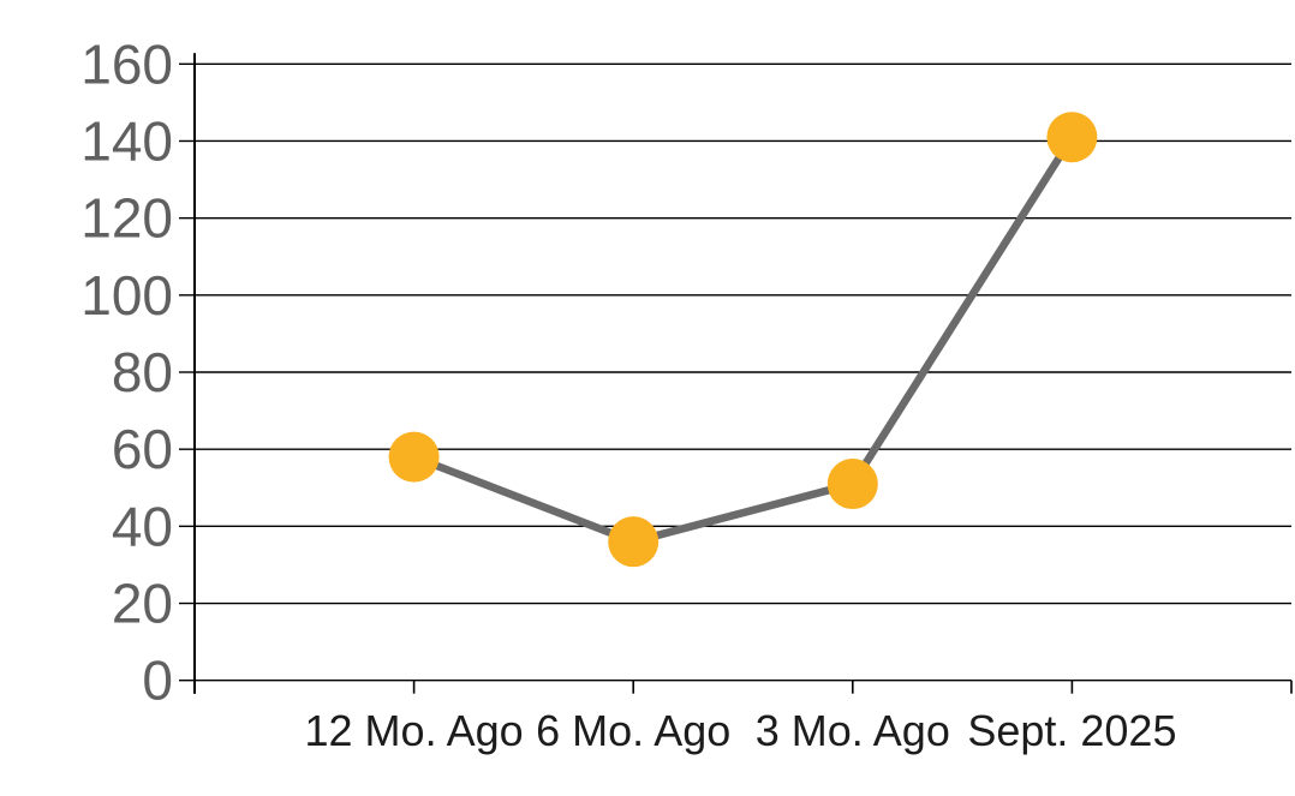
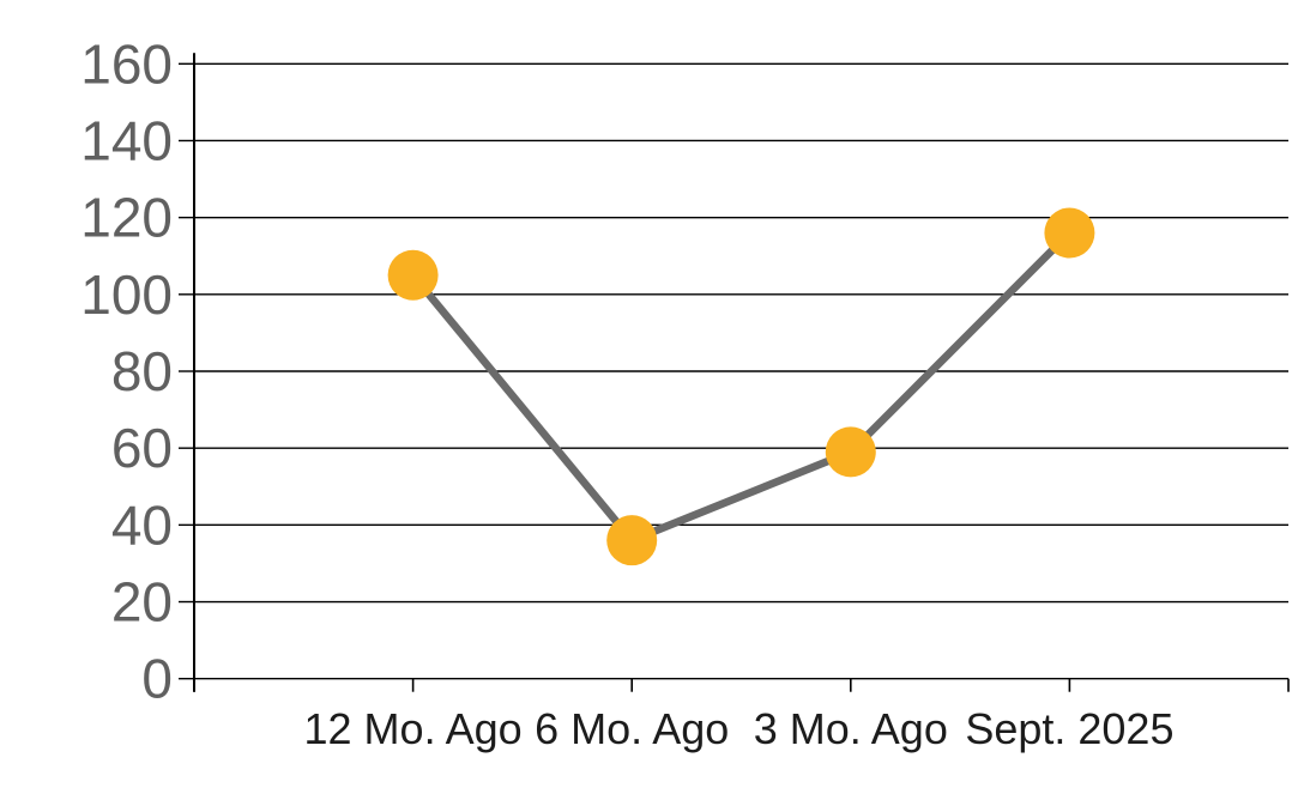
12 Mo. Ago: 58 -> 105
3 Mo. Ago: 51 -> 59
Sept. 2025: 141 -> 116
